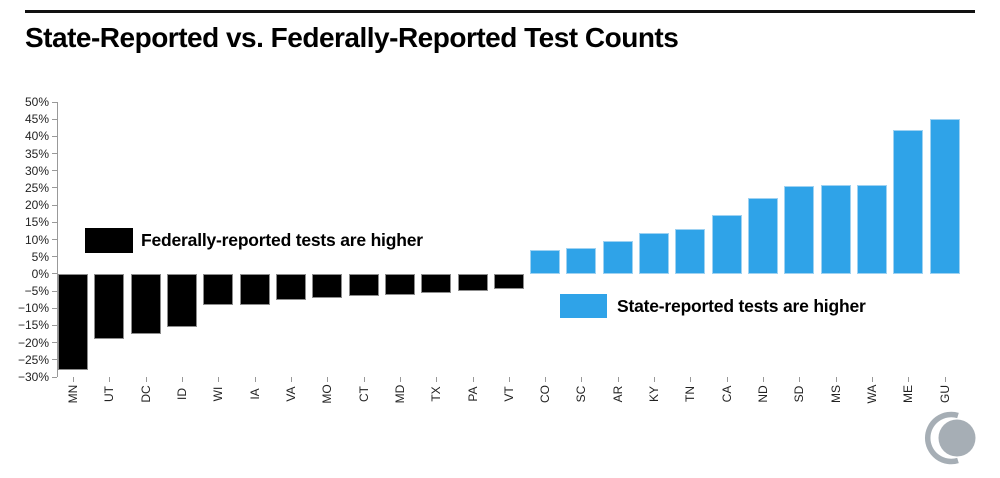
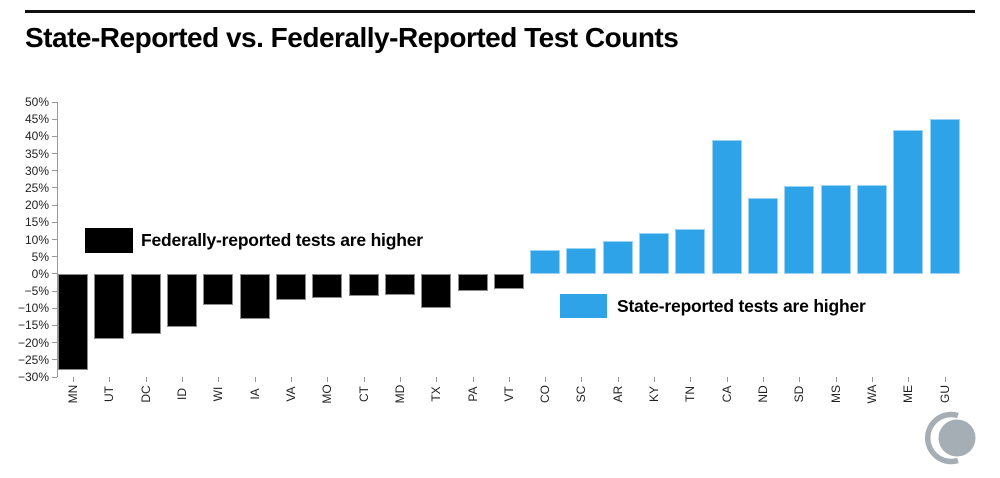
IA: -9% -> -13%
TX: -6% -> -10%
CA: 17% -> 39%
